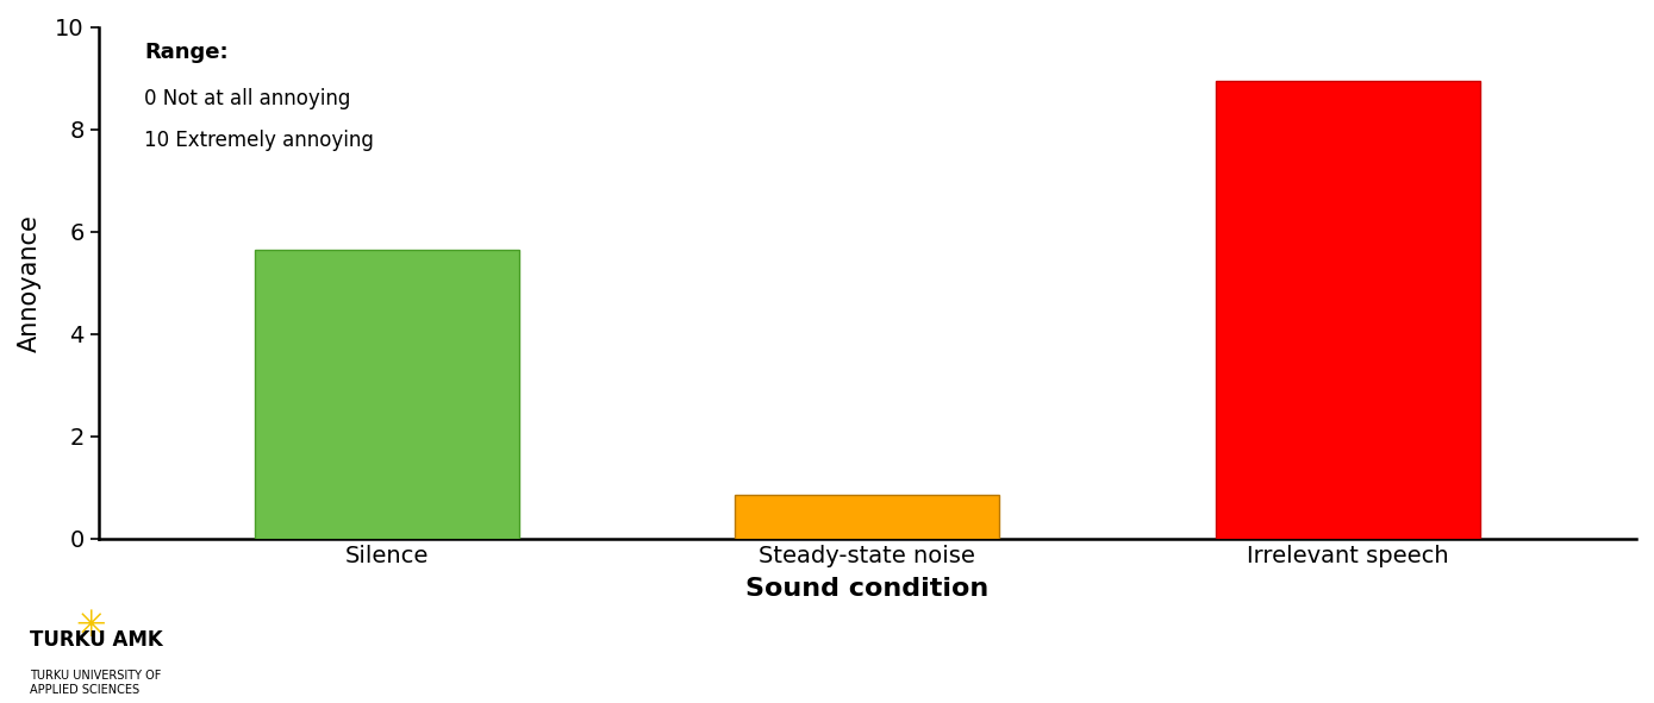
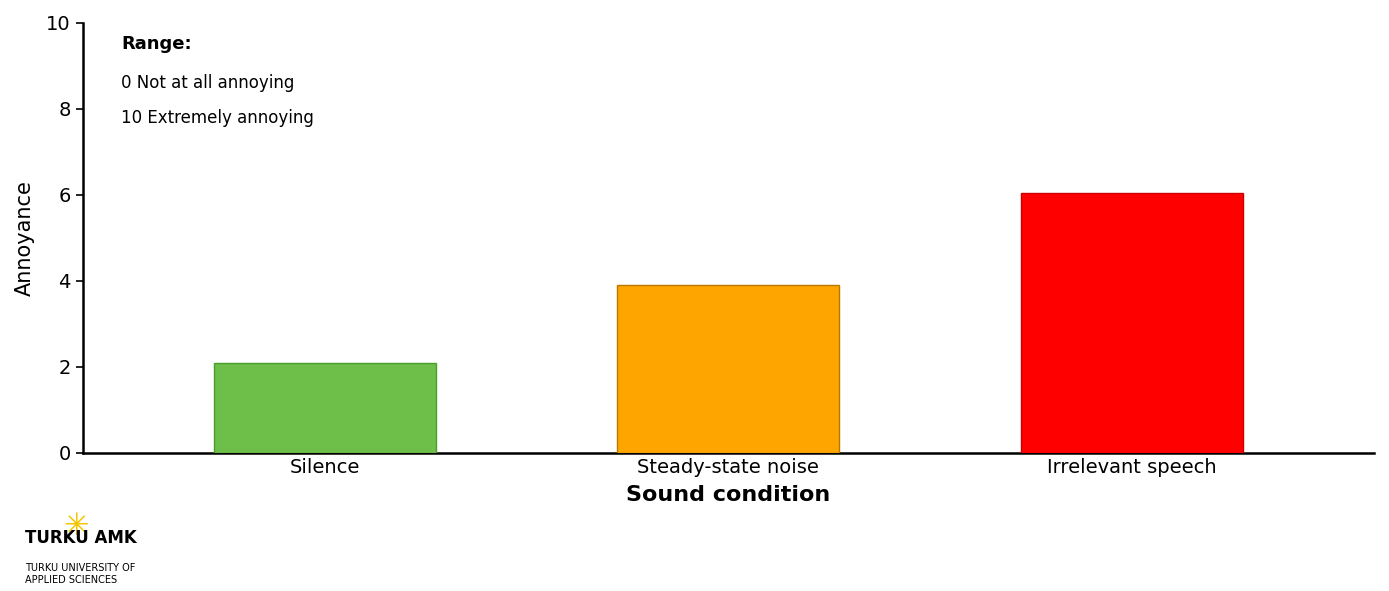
Silence: 5.65 -> 2.10
Steady-state noise: 0.85 -> 3.90
Irrelevant speech: 8.95 -> 6.05
